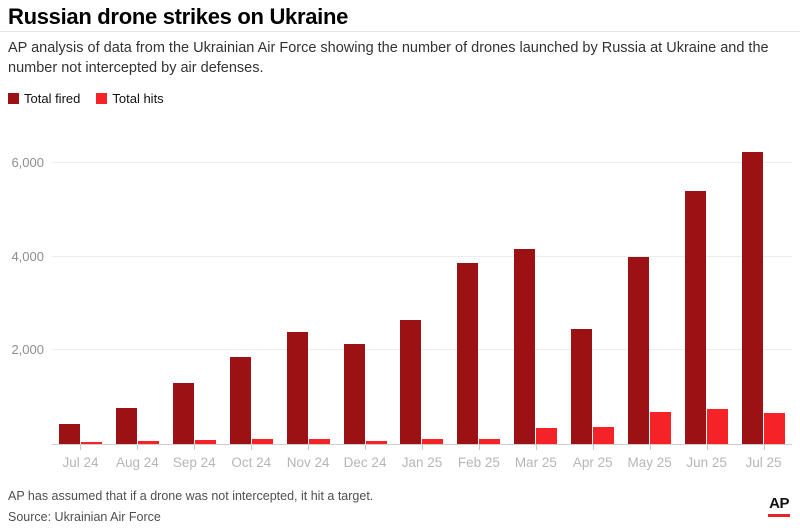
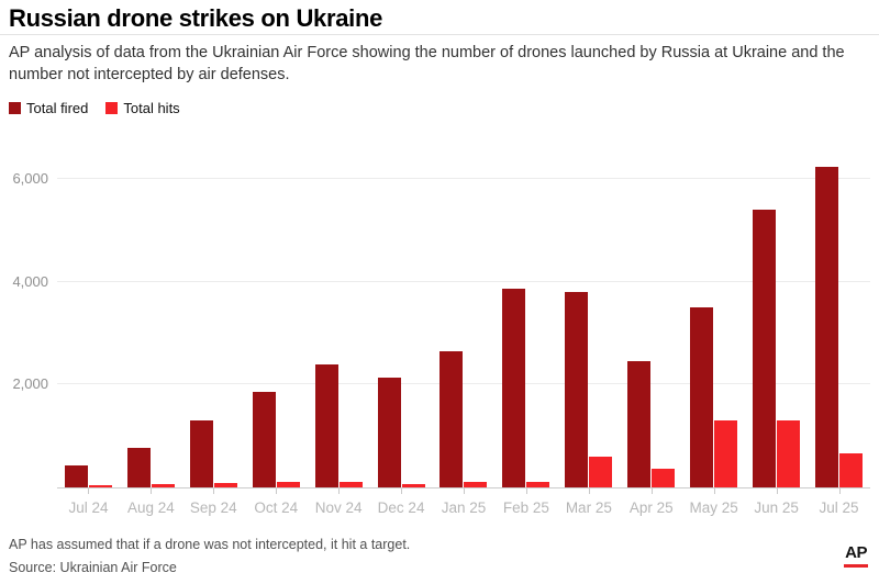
Total fired/Mar 25: 4200 -> 3800
Total hits/Mar 25: 300 -> 600
Total fired/May 25: 4000 -> 3500
Total hits/May 25: 700 -> 1300
Total hits/Jun 25: 700 -> 1300
